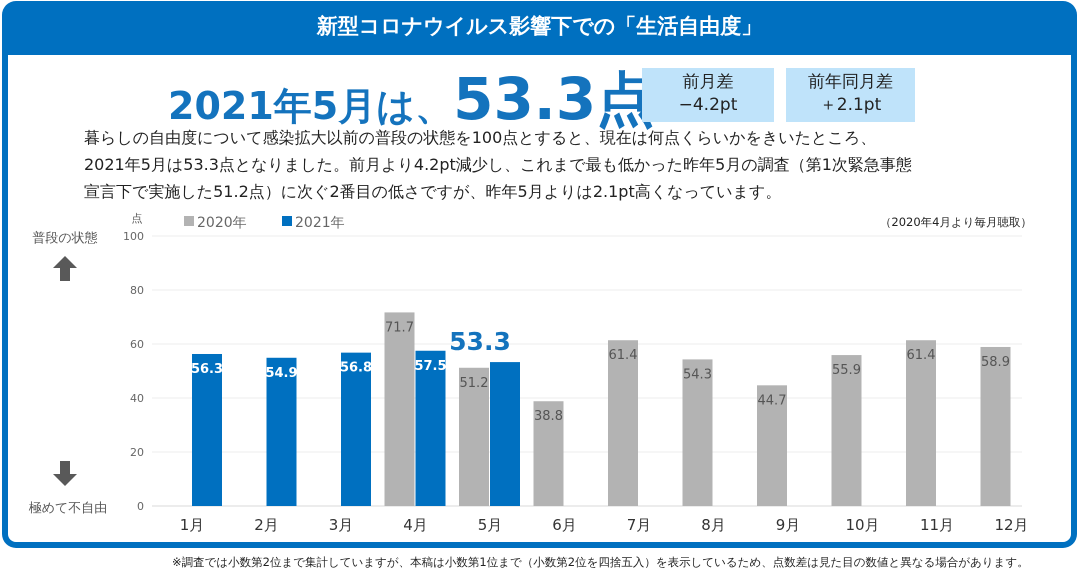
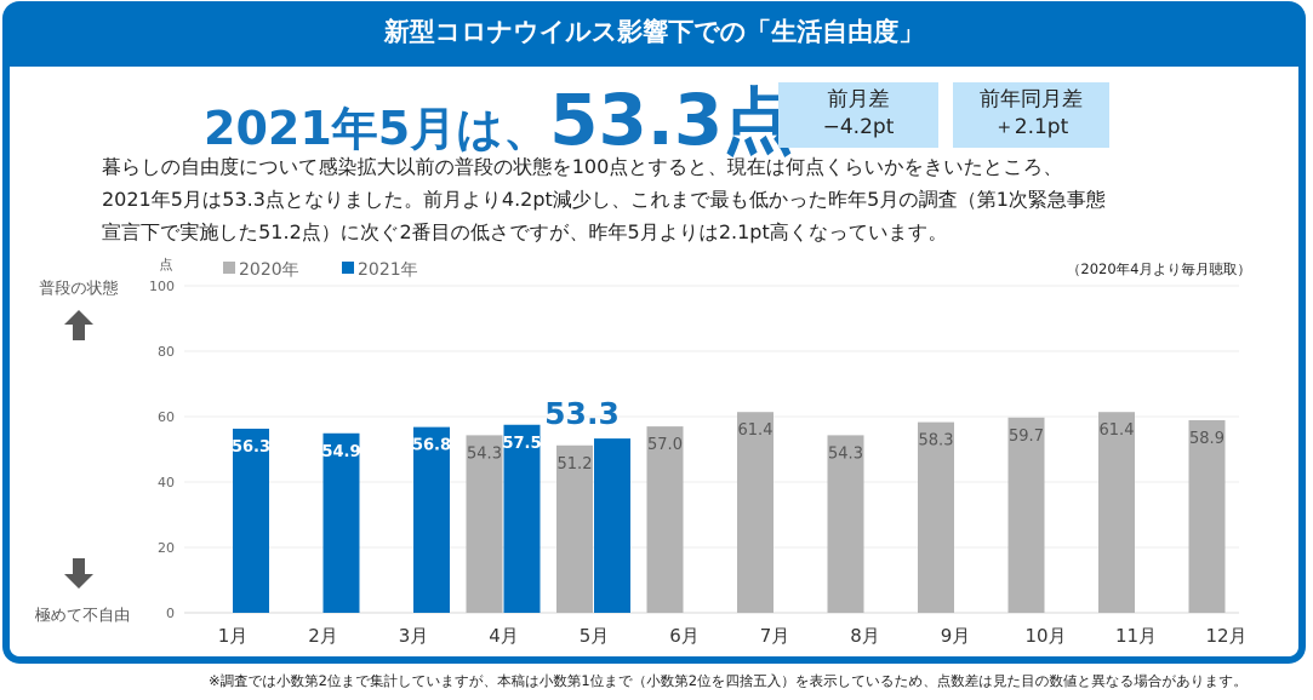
2020年/4月: 71.7 -> 54.3
2020年/6月: 38.8 -> 57.0
2020年/9月: 44.7 -> 58.3
2020年/10月: 55.9 -> 59.7
